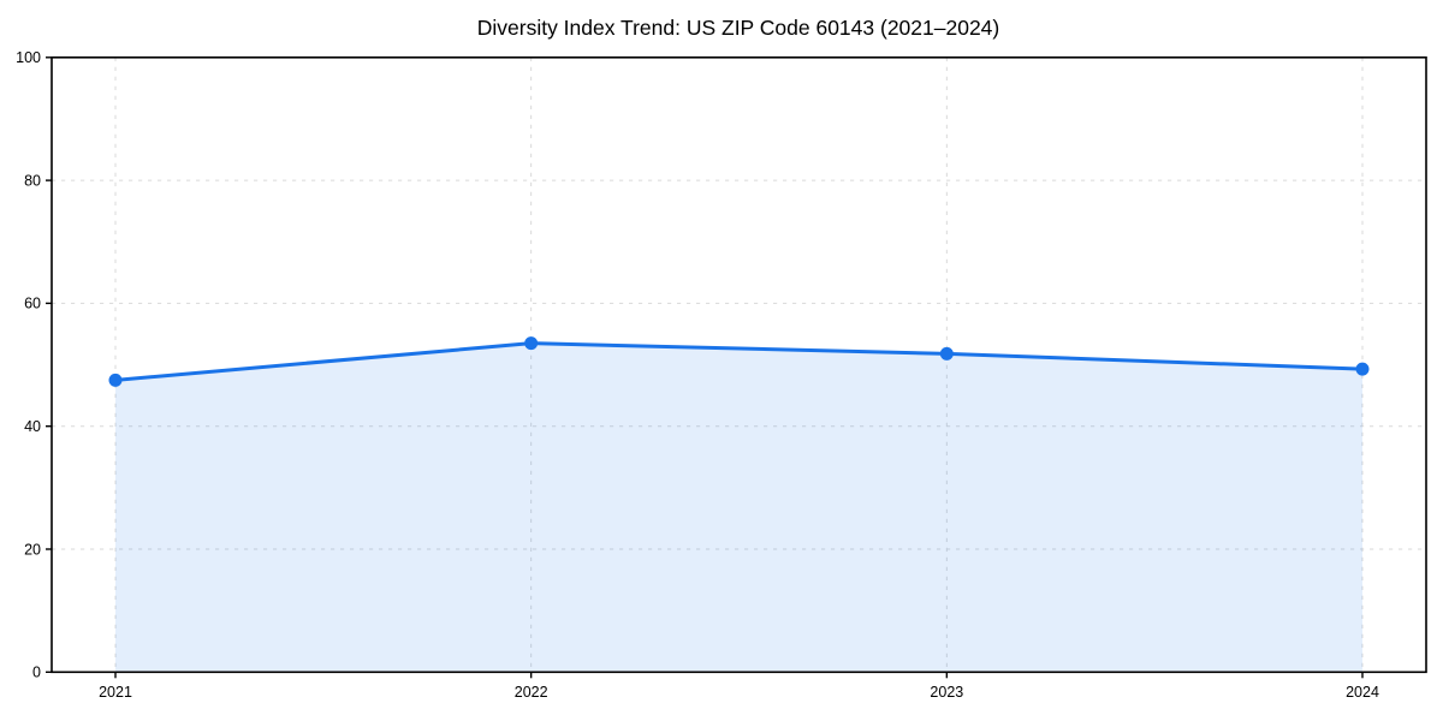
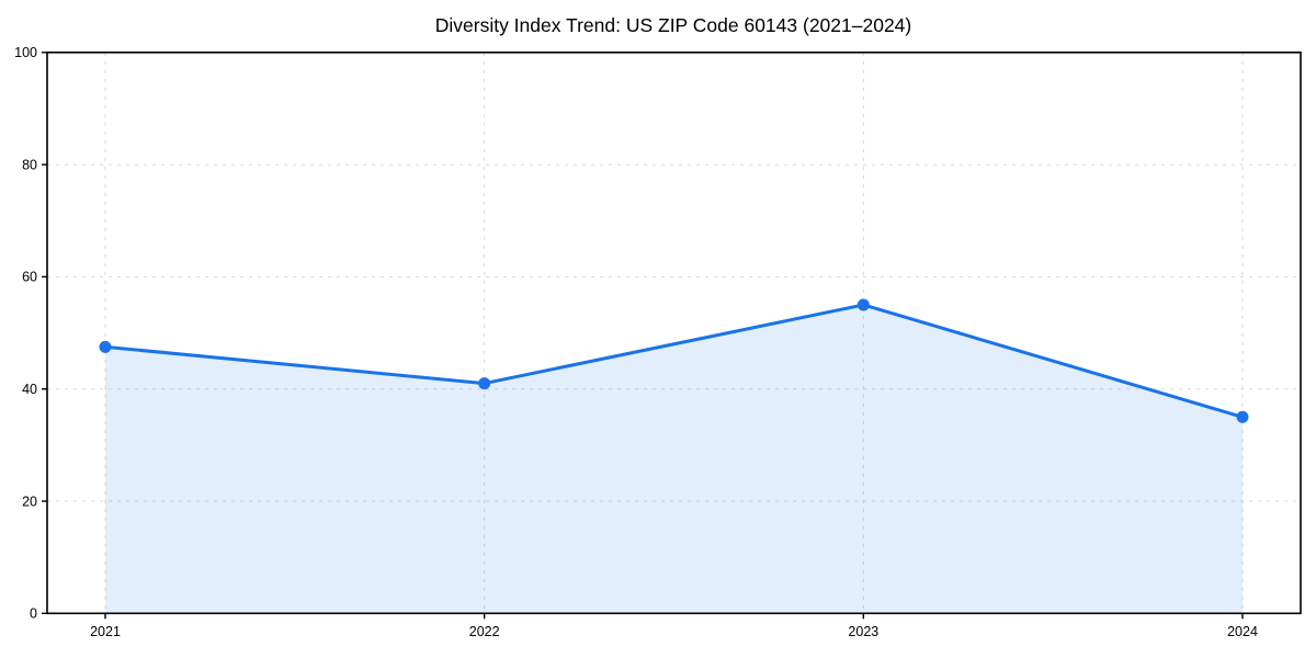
2022: 54 -> 41
2023: 52 -> 55
2024: 49 -> 35
